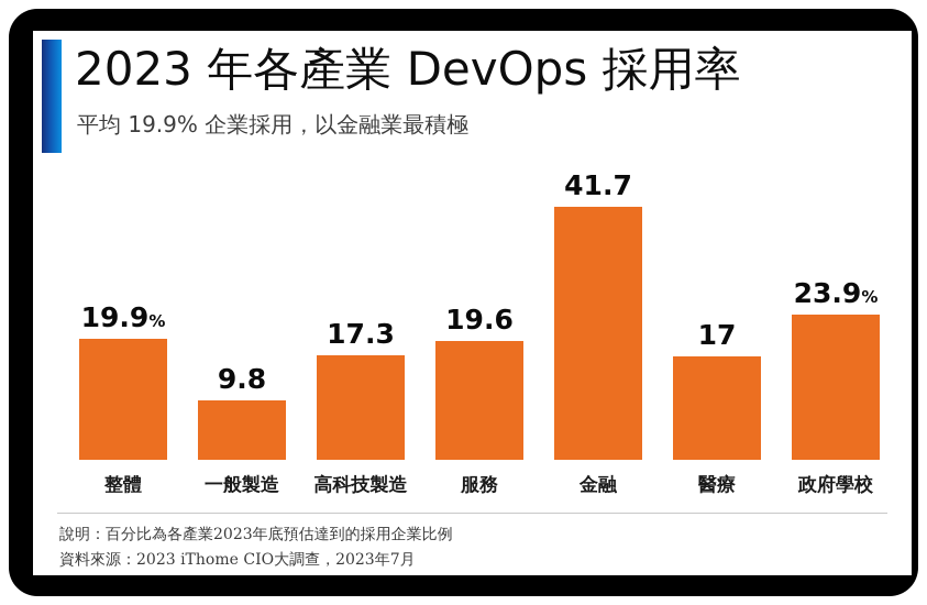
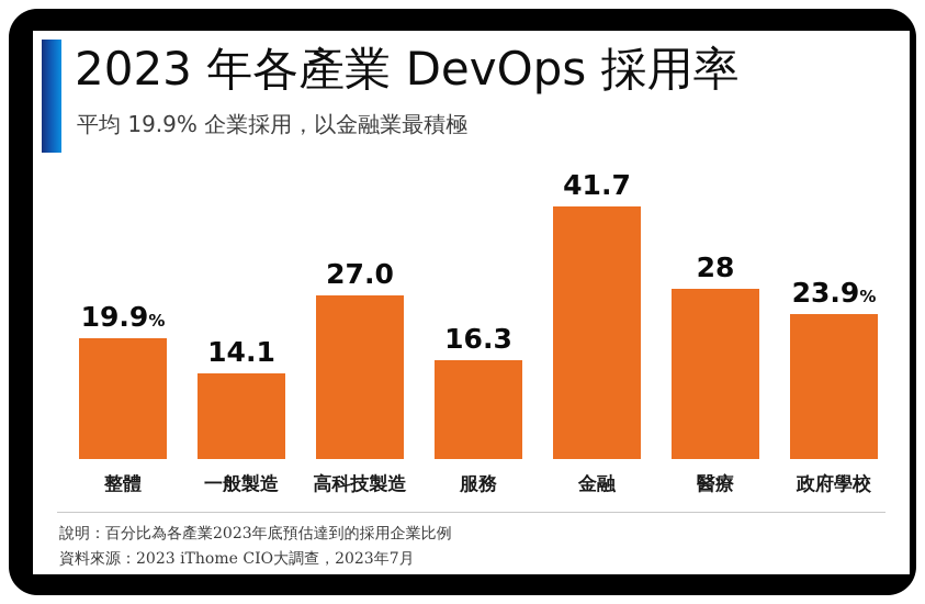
一般製造: 9.8 -> 14.1
高科技製造: 17.3 -> 27.0
服務: 19.6 -> 16.3
醫療: 17 -> 28
